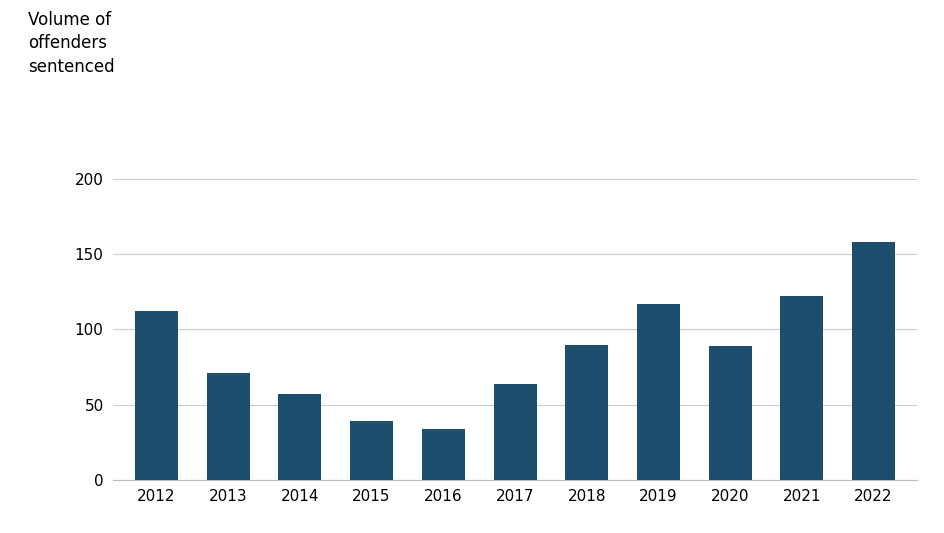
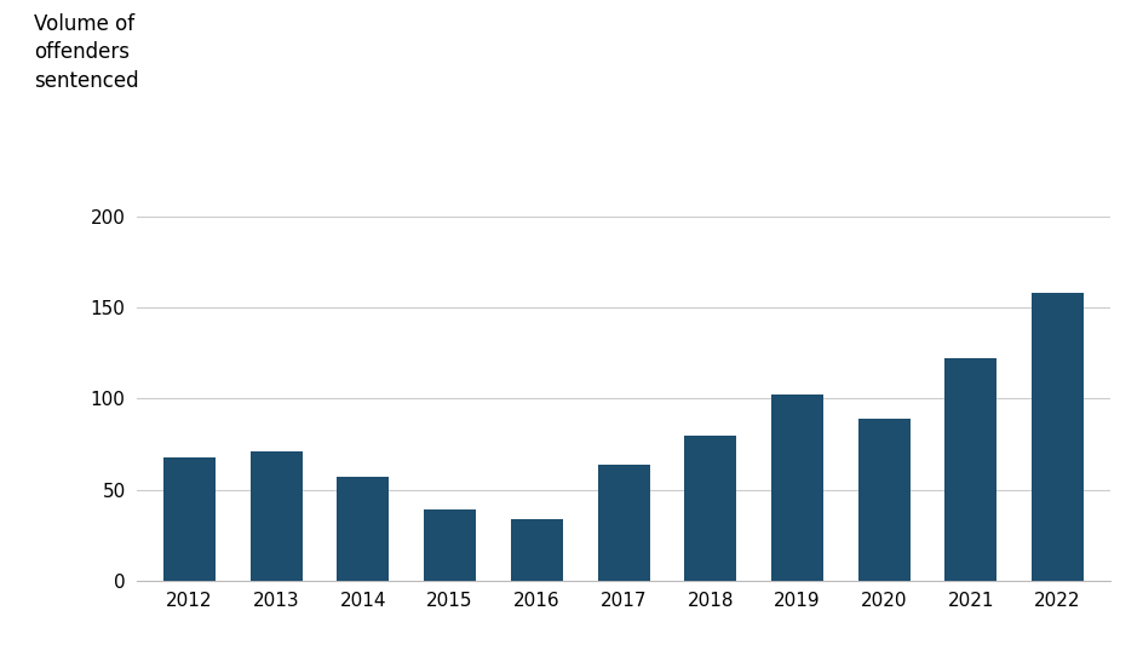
2012: 112 -> 68
2018: 90 -> 80
2019: 117 -> 102
